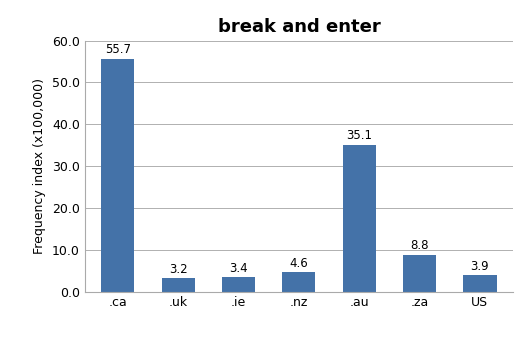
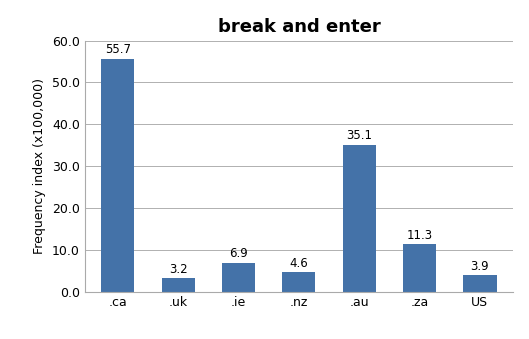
.ie: 3.4 -> 6.9
.za: 8.8 -> 11.3
